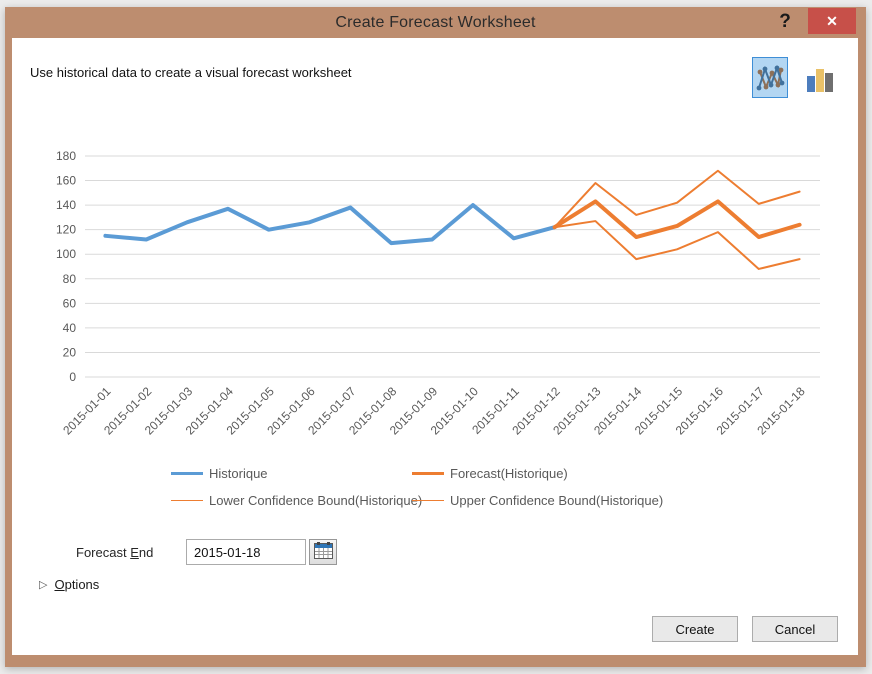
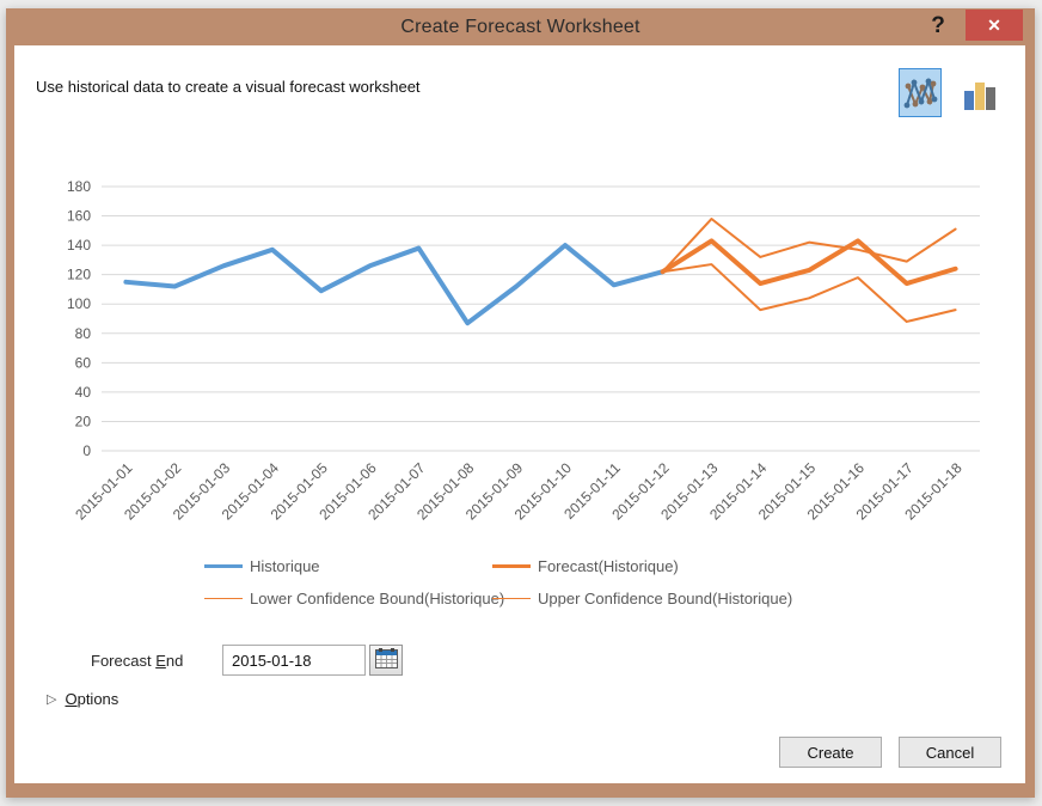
Historique/2015-01-05: 120 -> 109
Historique/2015-01-08: 109 -> 87
Upper Confidence Bound(Historique)/2015-01-16: 168 -> 137
Upper Confidence Bound(Historique)/2015-01-17: 141 -> 129
